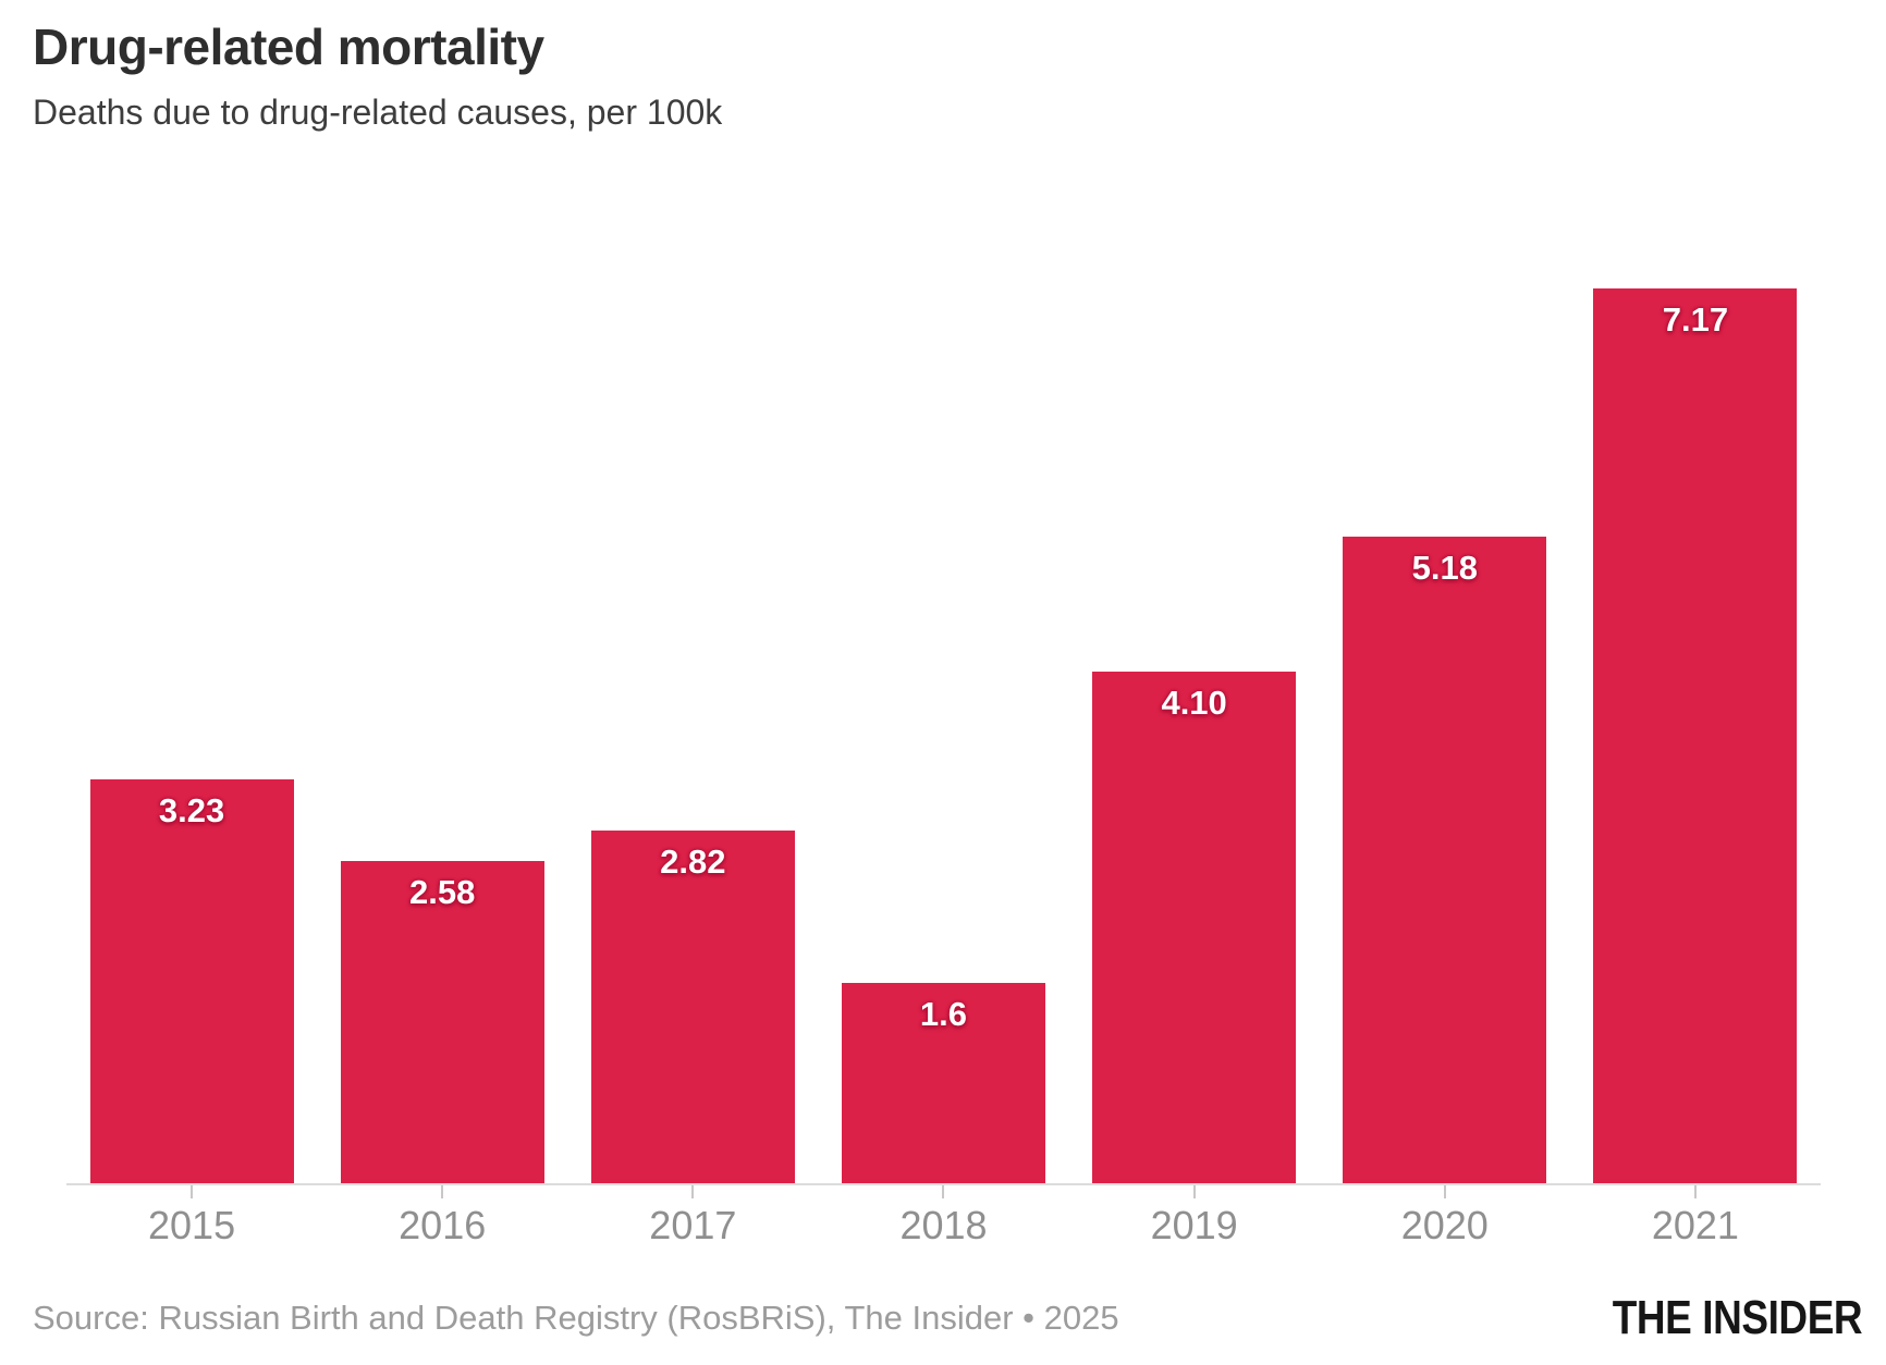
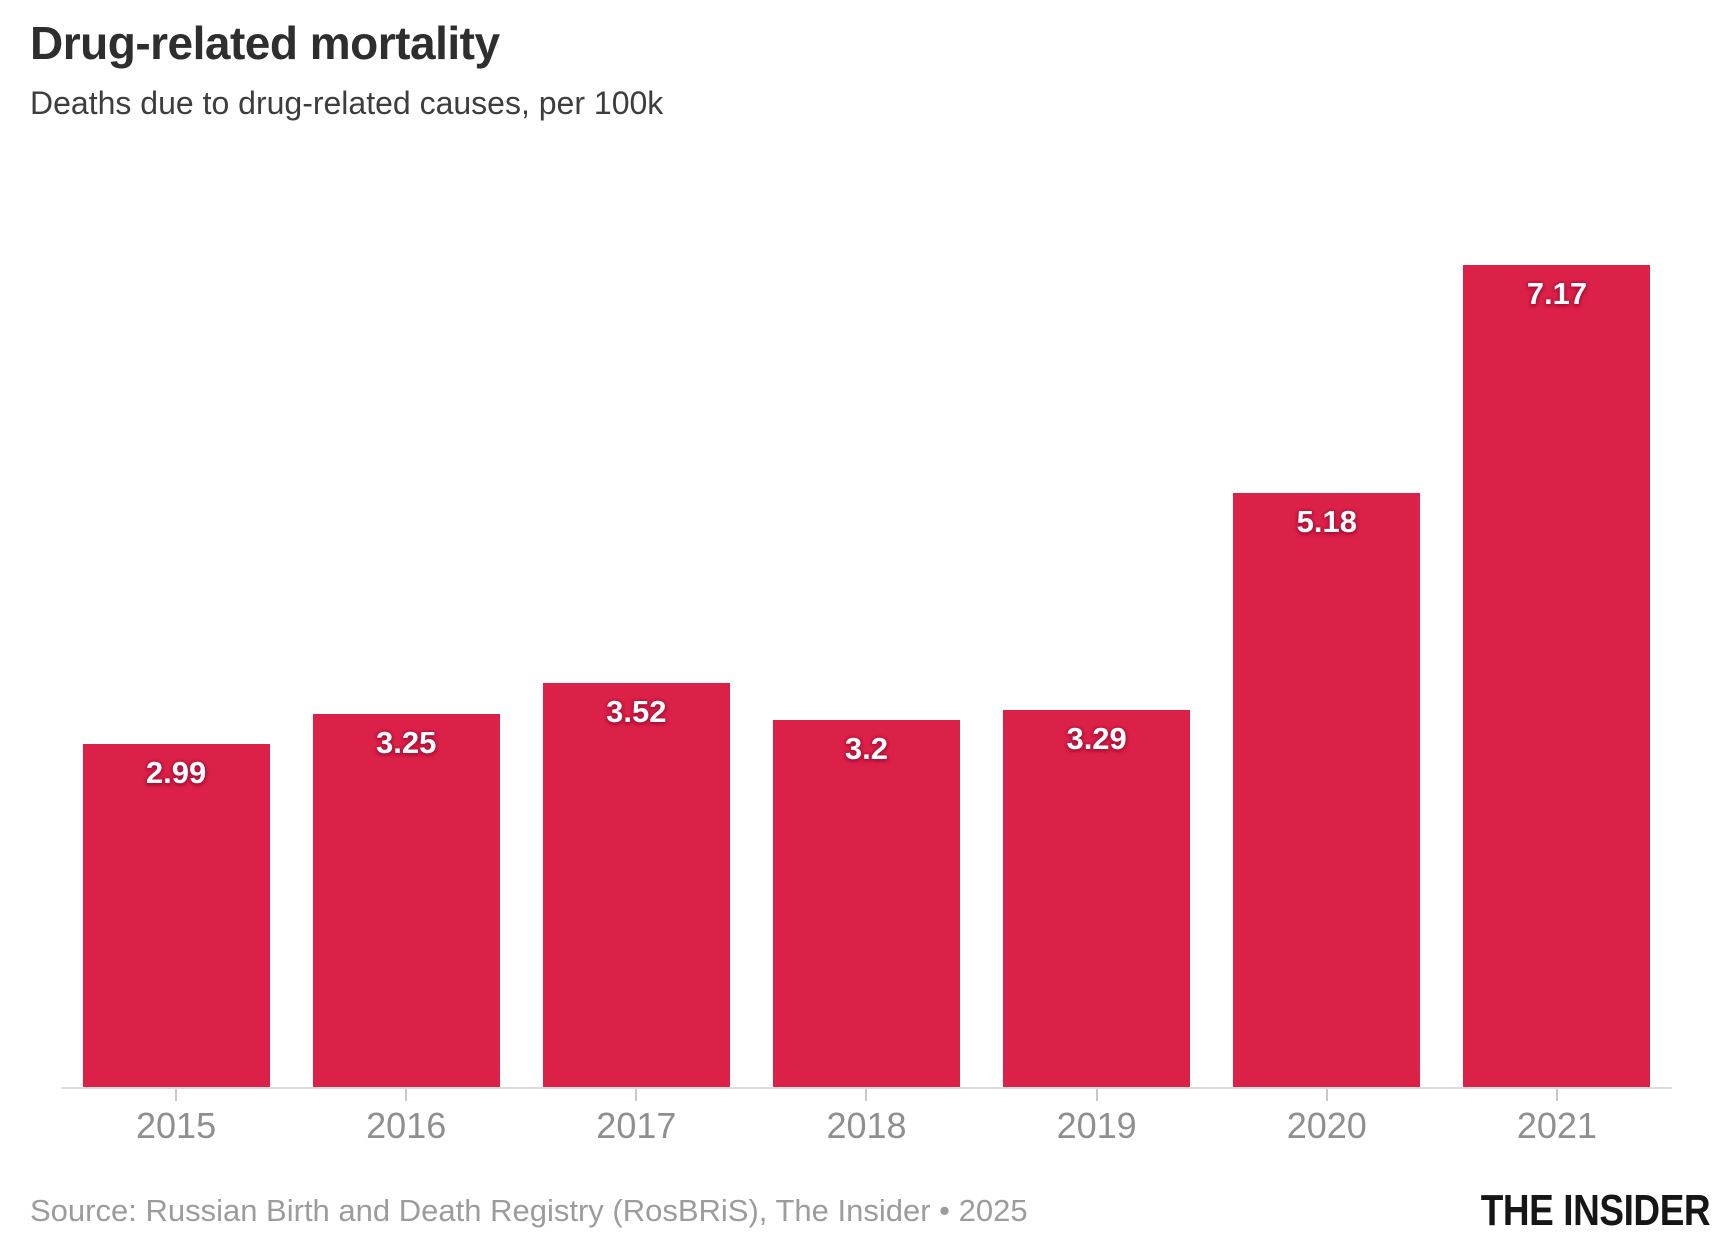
2015: 3.23 -> 2.99
2016: 2.58 -> 3.25
2017: 2.82 -> 3.52
2018: 1.6 -> 3.2
2019: 4.10 -> 3.29
